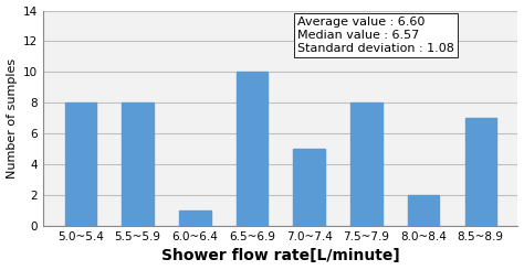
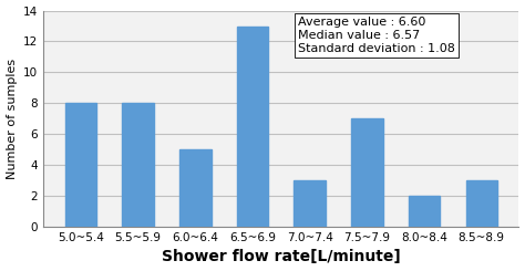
6.0~6.4: 1 -> 5
6.5~6.9: 10 -> 13
7.0~7.4: 5 -> 3
7.5~7.9: 8 -> 7
8.5~8.9: 7 -> 3
